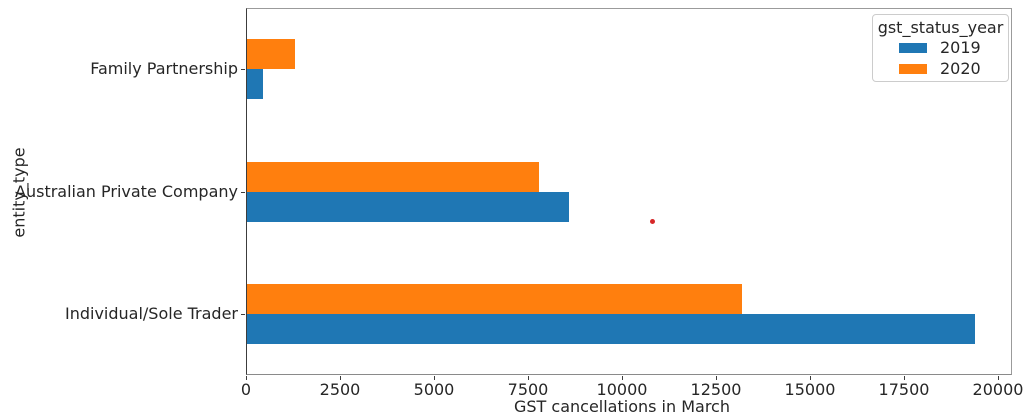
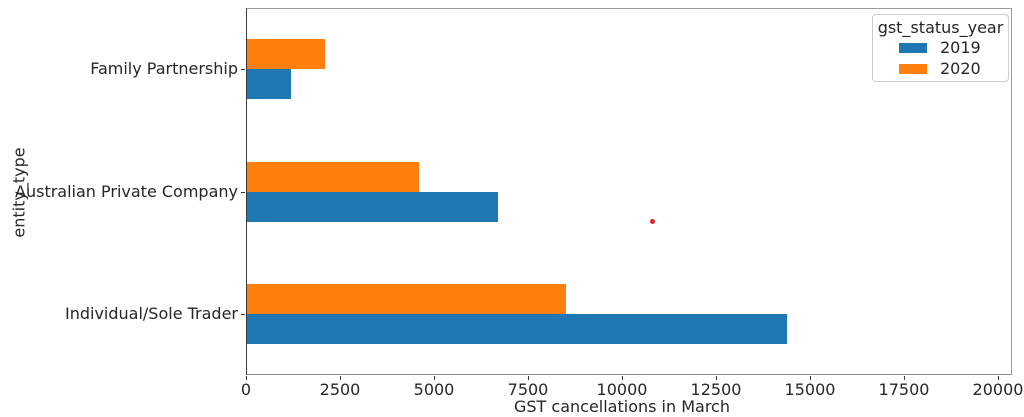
2019/Family Partnership: 400 -> 1200
2020/Family Partnership: 1300 -> 2100
2019/Australian Private Company: 8600 -> 6700
2020/Australian Private Company: 7800 -> 4600
2019/Individual/Sole Trader: 19400 -> 14400
2020/Individual/Sole Trader: 13200 -> 8500
